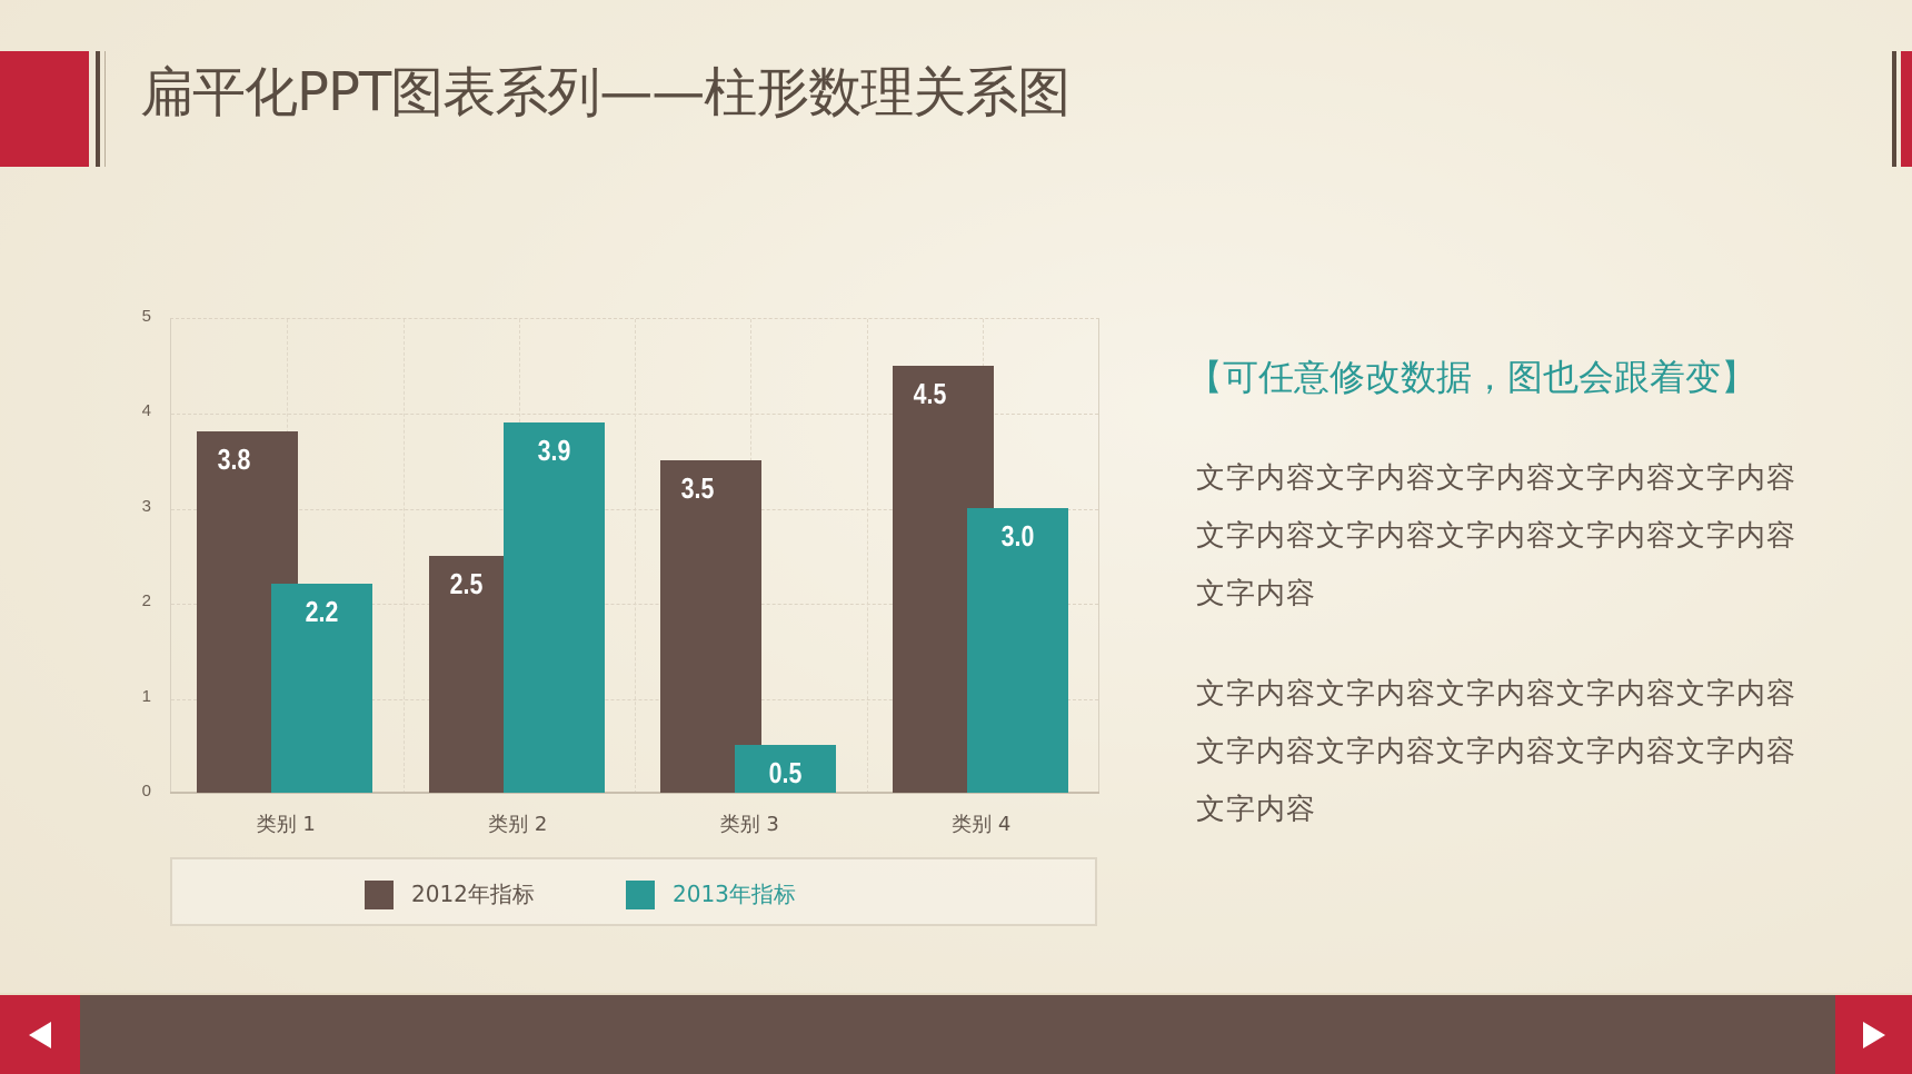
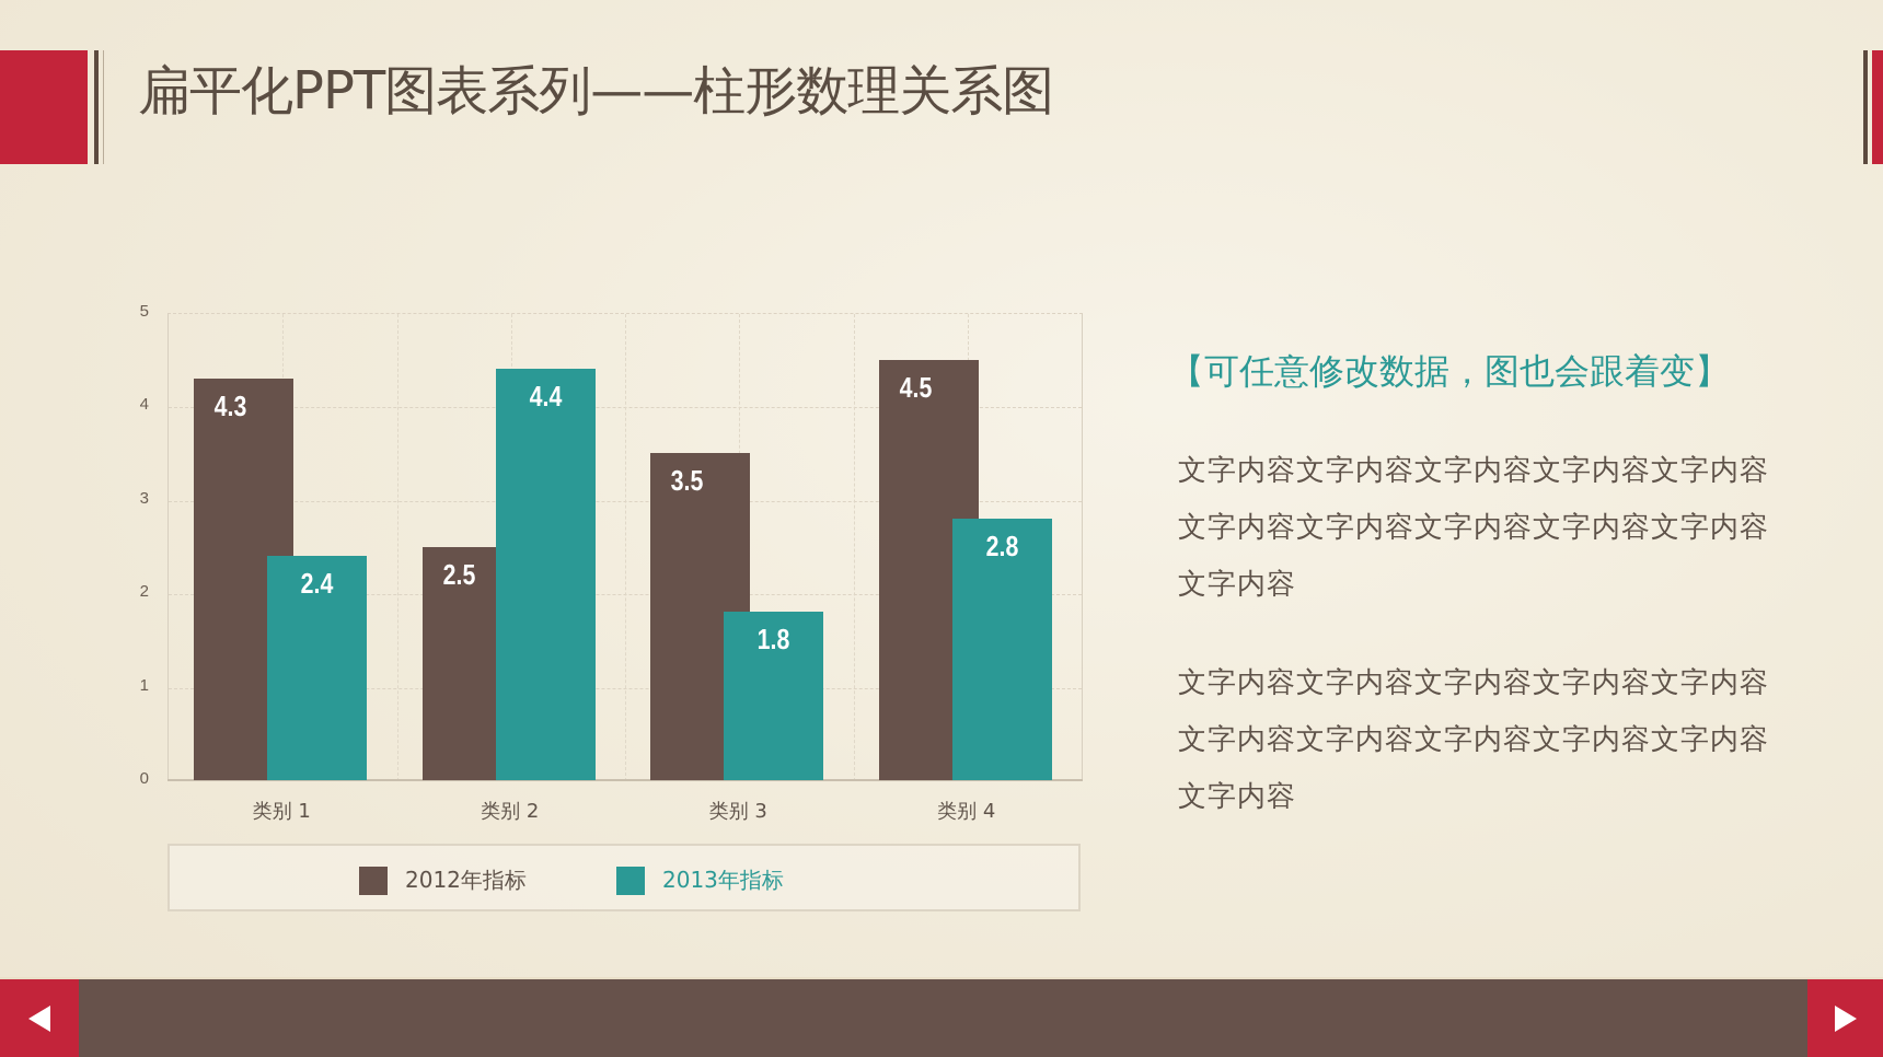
2012年指标/类别 1: 3.8 -> 4.3
2013年指标/类别 1: 2.2 -> 2.4
2013年指标/类别 2: 3.9 -> 4.4
2013年指标/类别 3: 0.5 -> 1.8
2013年指标/类别 4: 3.0 -> 2.8
